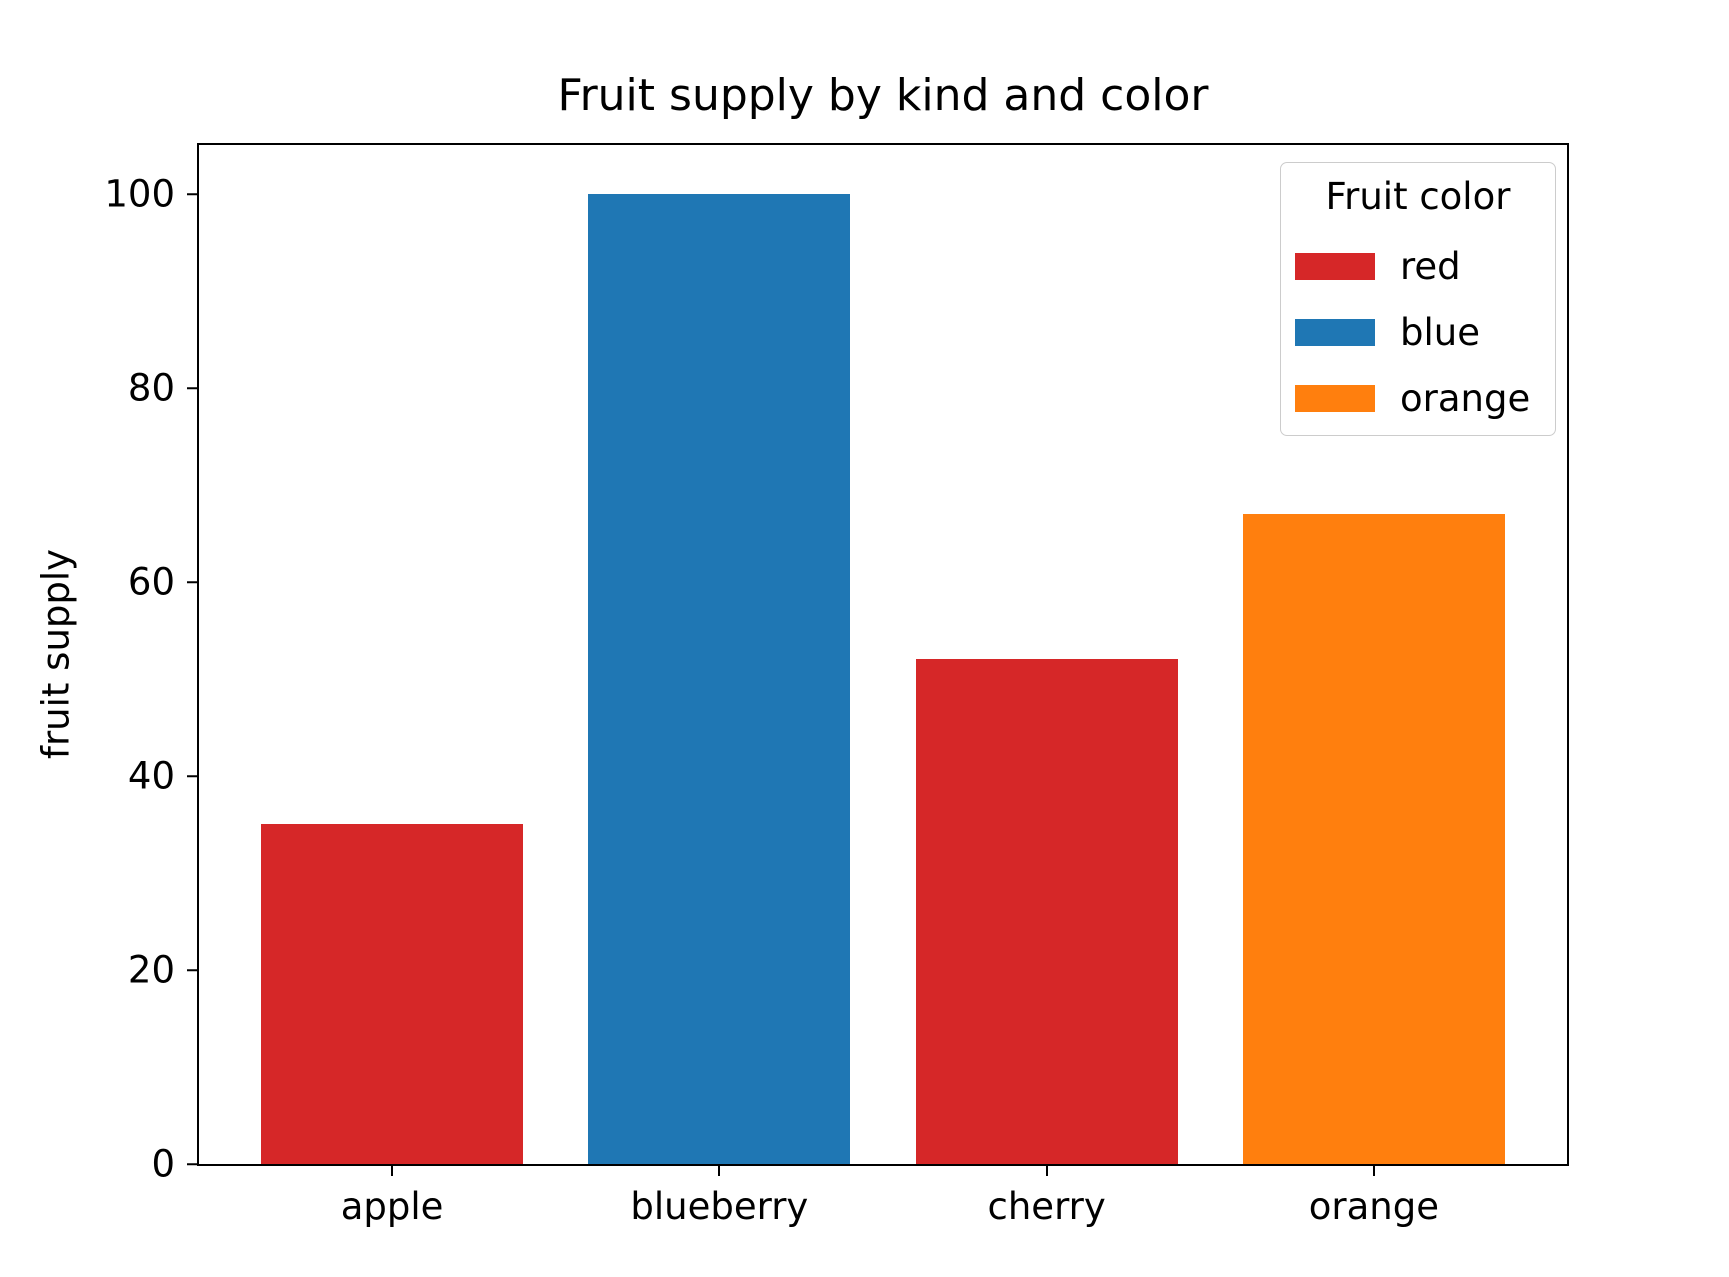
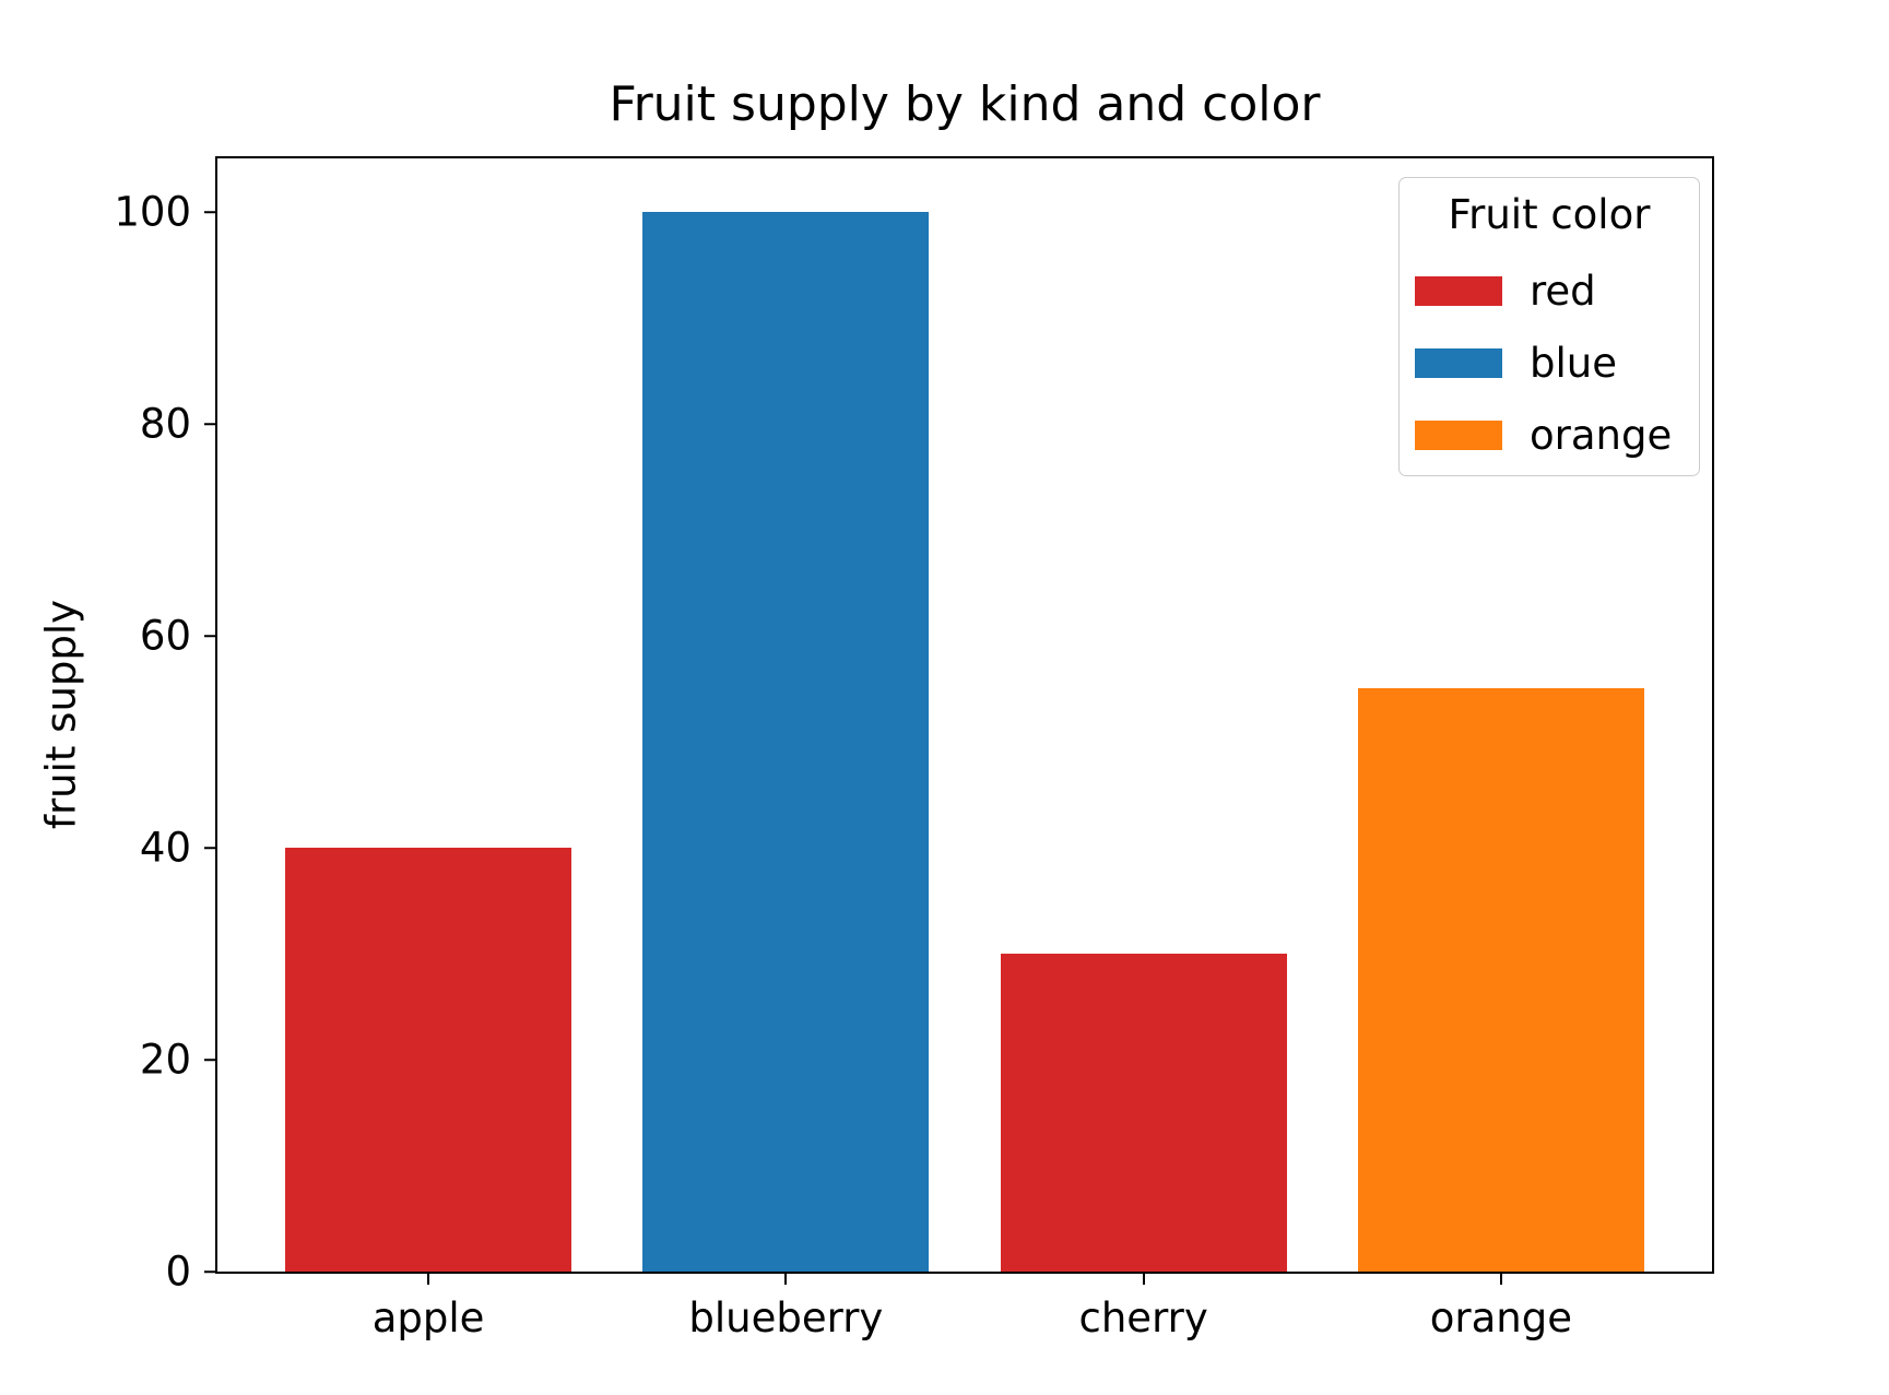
apple: 35 -> 40
cherry: 52 -> 30
orange: 67 -> 55
